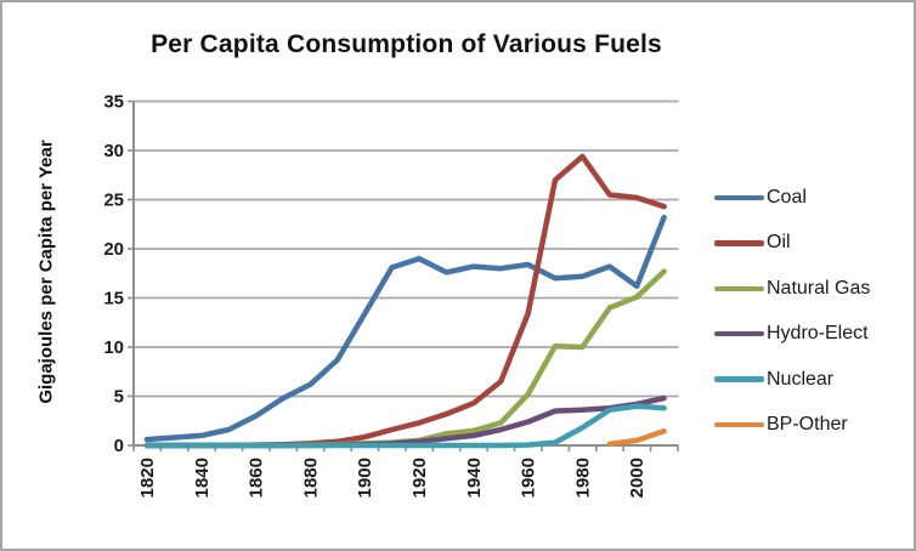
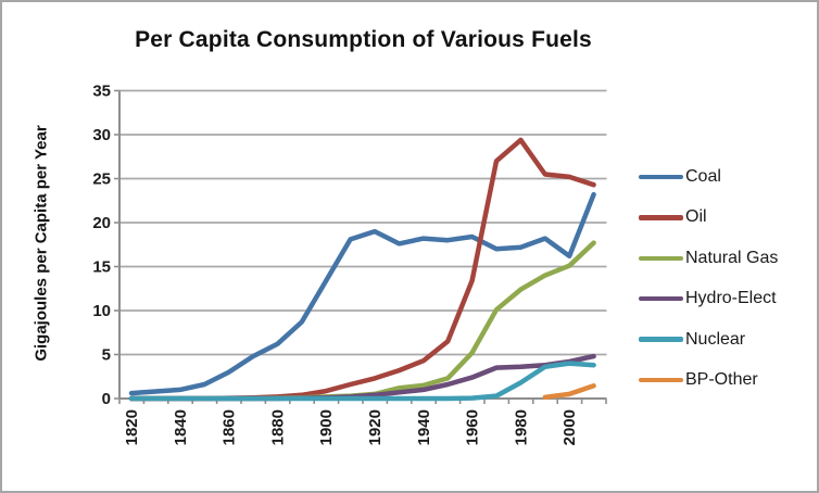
Natural Gas/1980: 10 -> 12
